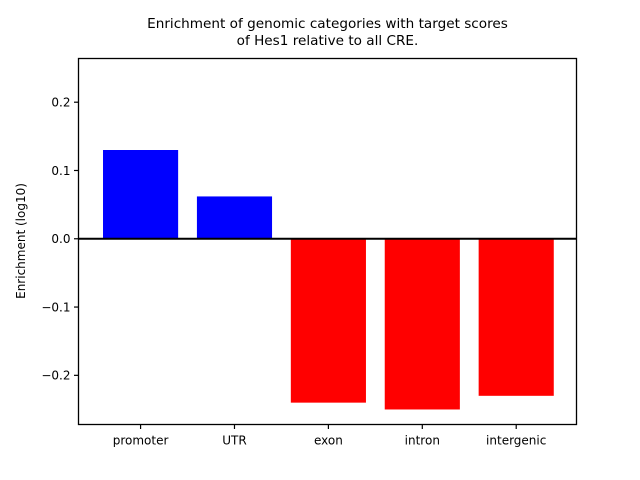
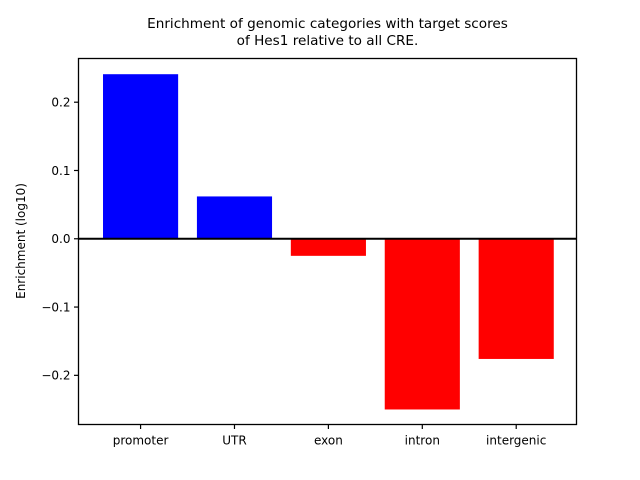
promoter: 0.13 -> 0.24
exon: -0.24 -> -0.03
intergenic: -0.23 -> -0.18
